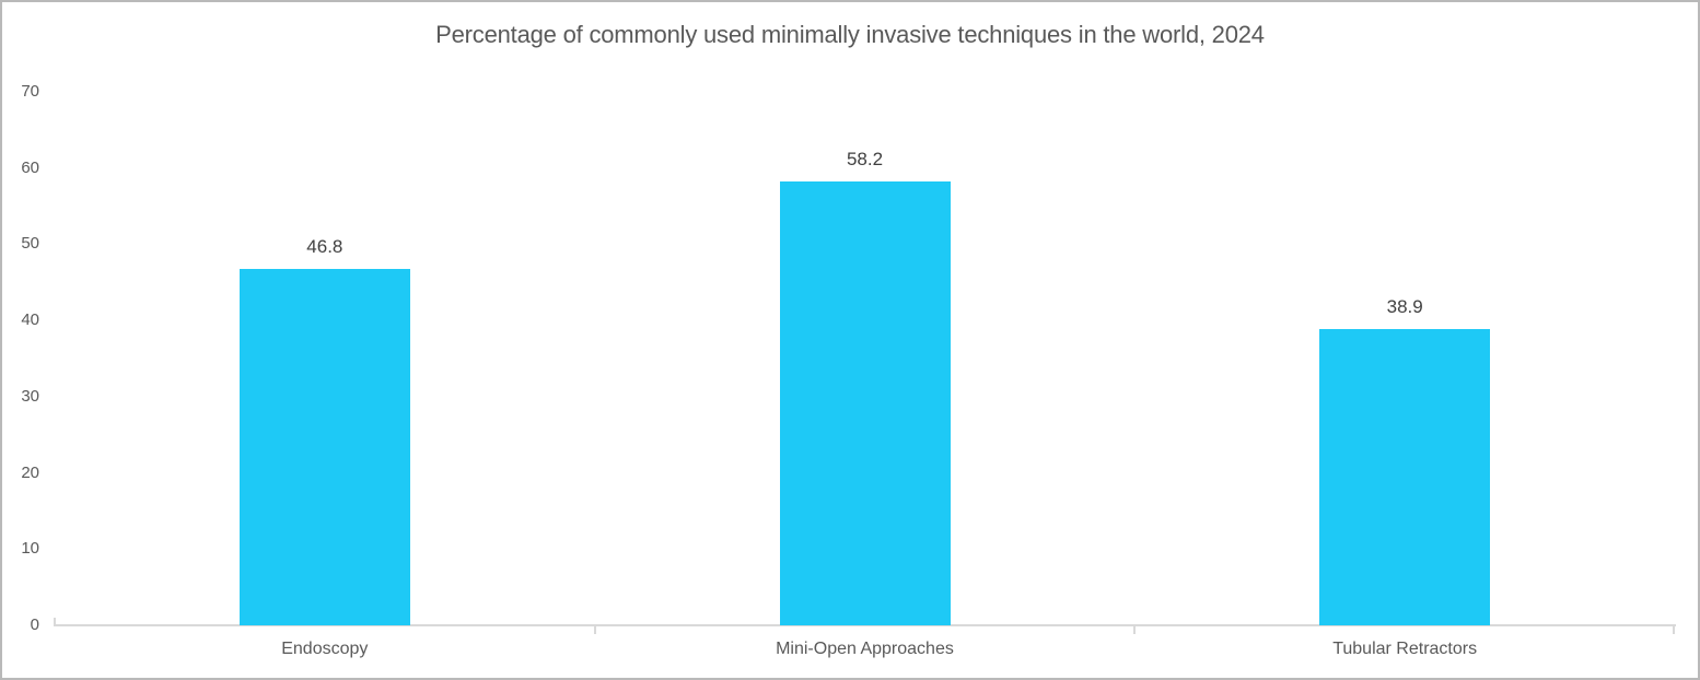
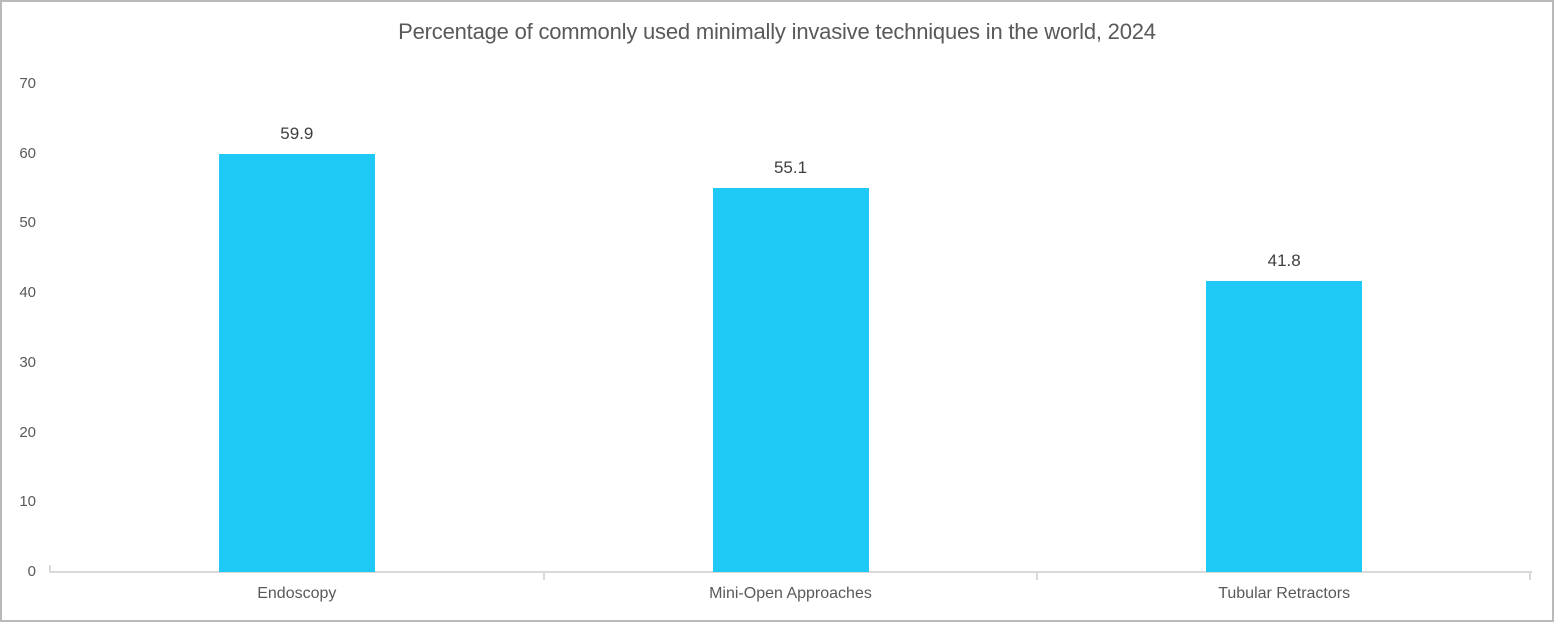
Endoscopy: 46.8 -> 59.9
Mini-Open Approaches: 58.2 -> 55.1
Tubular Retractors: 38.9 -> 41.8
